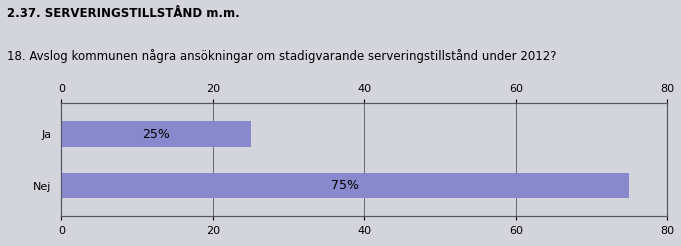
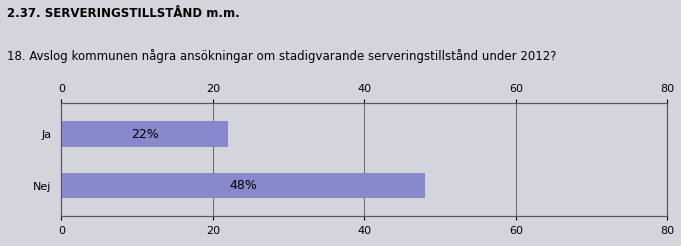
Ja: 25% -> 22%
Nej: 75% -> 48%
